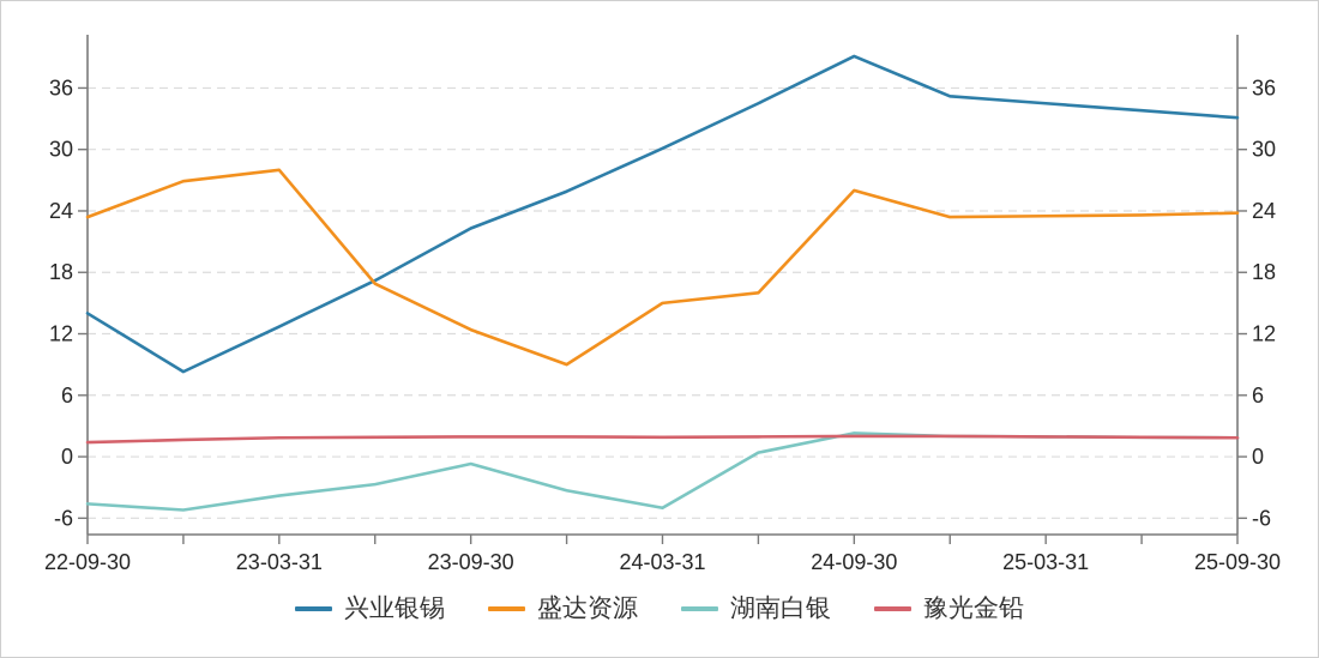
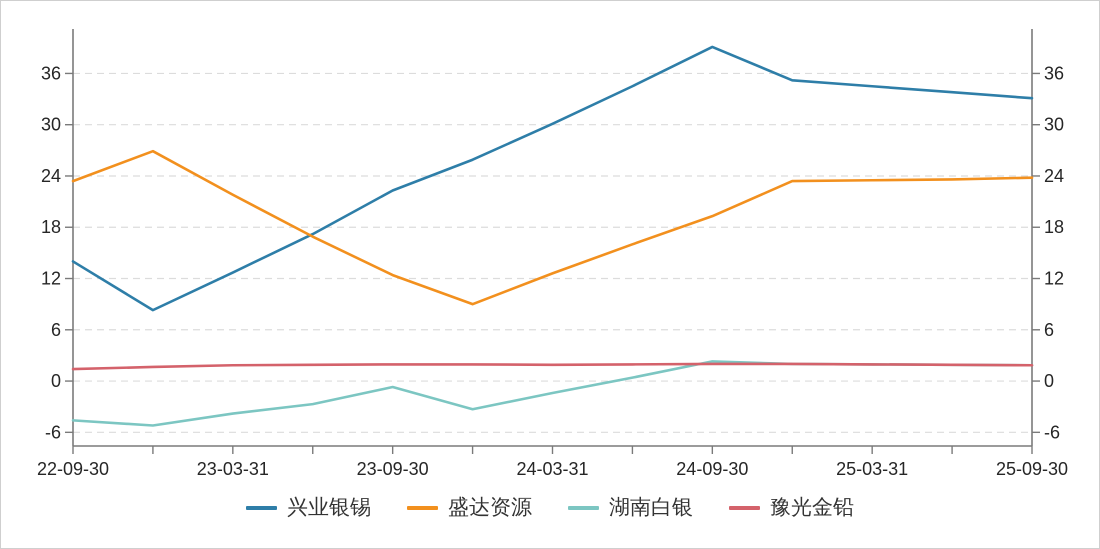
盛达资源/23-03-31: 28 -> 22
盛达资源/24-03-31: 15 -> 13
湖南白银/24-03-31: -5 -> -1
盛达资源/24-09-30: 26 -> 19
